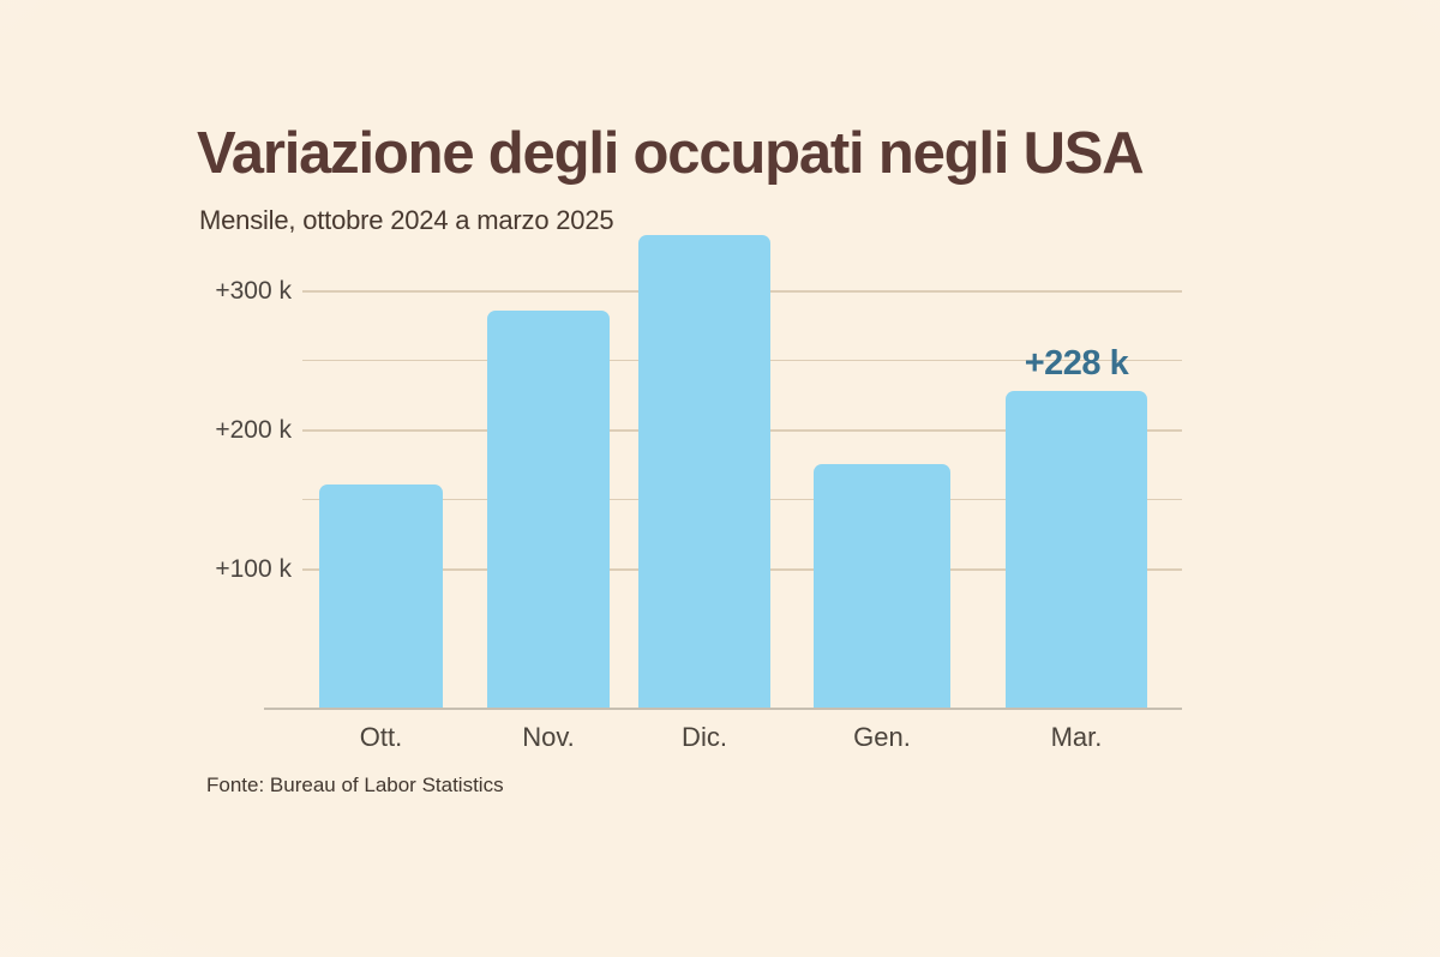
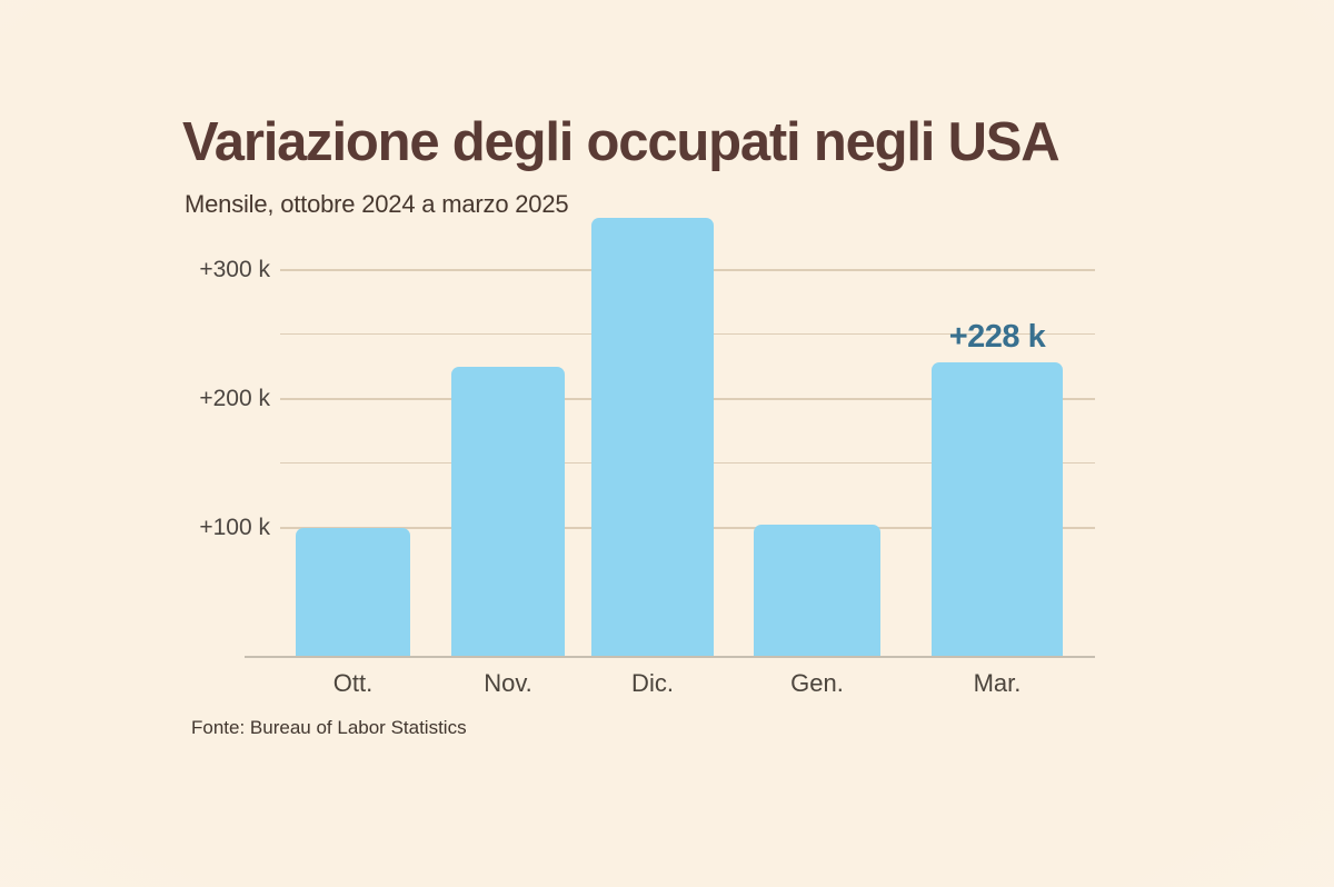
Ott.: 160k -> 99k
Nov.: 285k -> 224k
Gen.: 175k -> 102k
